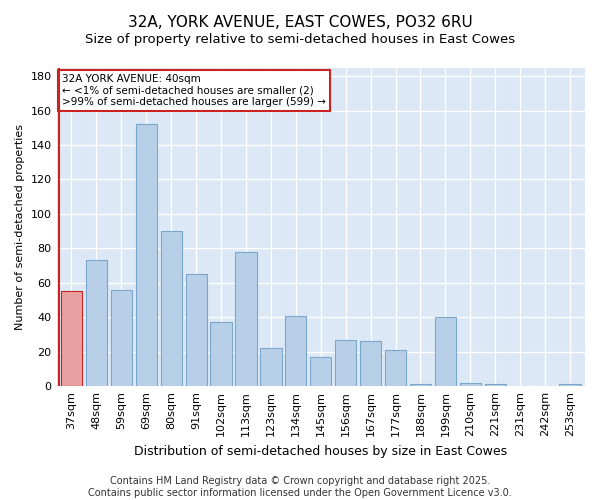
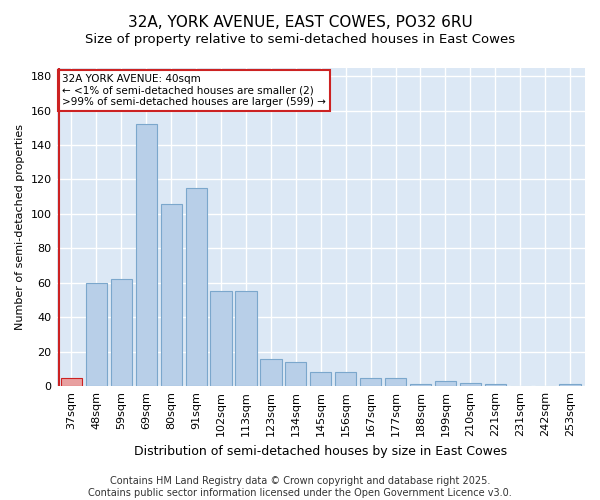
37sqm: 55 -> 5
48sqm: 73 -> 60
59sqm: 56 -> 62
80sqm: 90 -> 106
91sqm: 65 -> 115
102sqm: 37 -> 55
113sqm: 78 -> 55
123sqm: 22 -> 16
134sqm: 41 -> 14
145sqm: 17 -> 8
156sqm: 27 -> 8
167sqm: 26 -> 5
177sqm: 21 -> 5
199sqm: 40 -> 3
